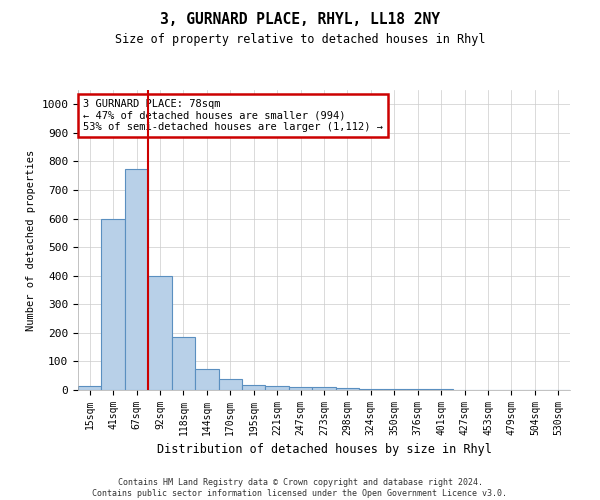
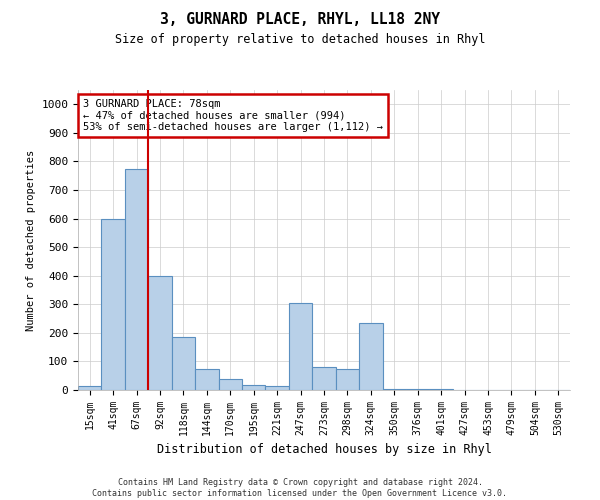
247sqm: 10 -> 305
273sqm: 10 -> 80
298sqm: 8 -> 75
324sqm: 5 -> 235
